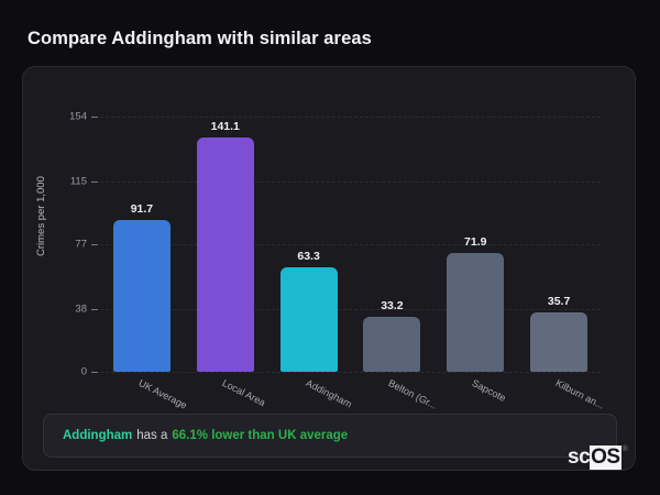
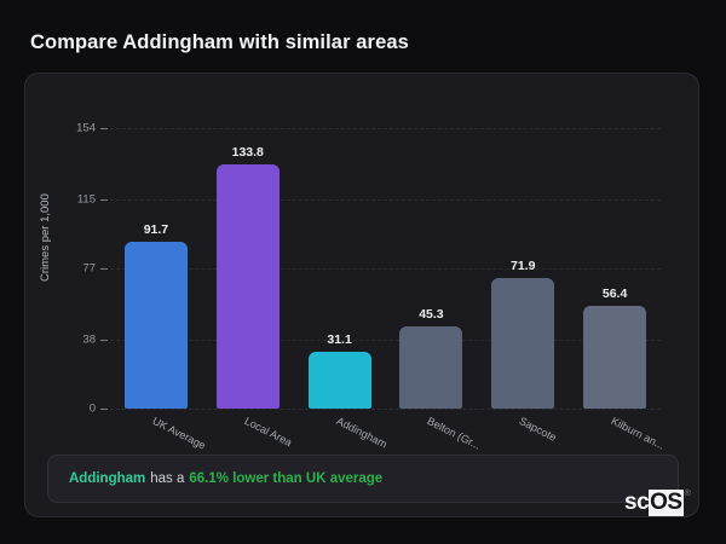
Local Area: 141.1 -> 133.8
Addingham: 63.3 -> 31.1
Belton (Gr...: 33.2 -> 45.3
Kilburn an...: 35.7 -> 56.4
